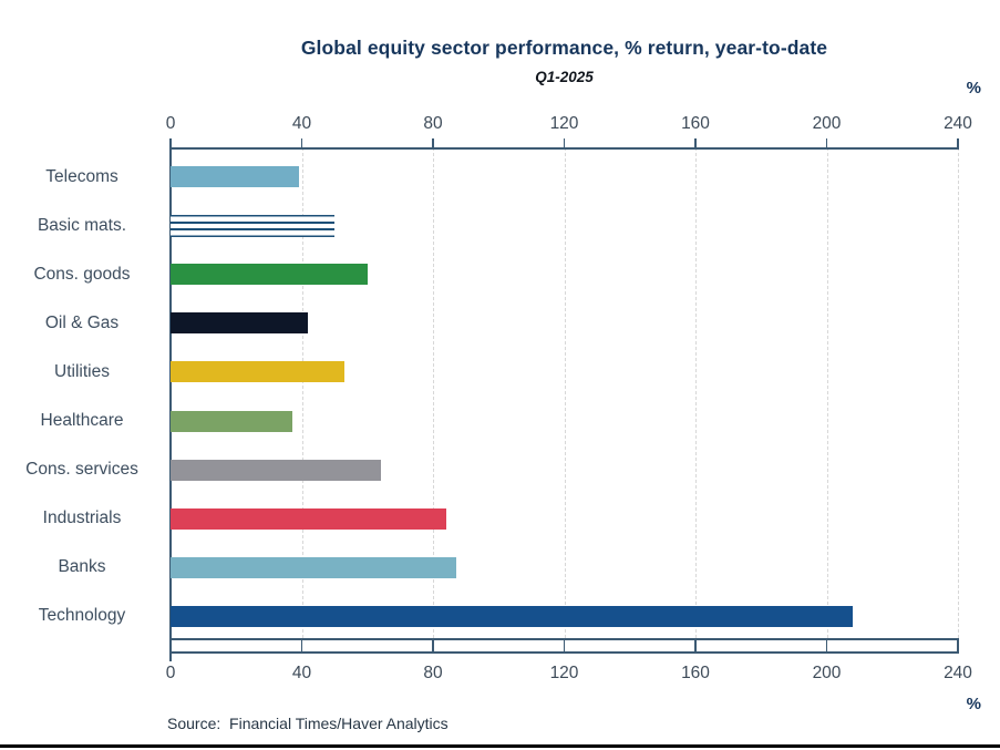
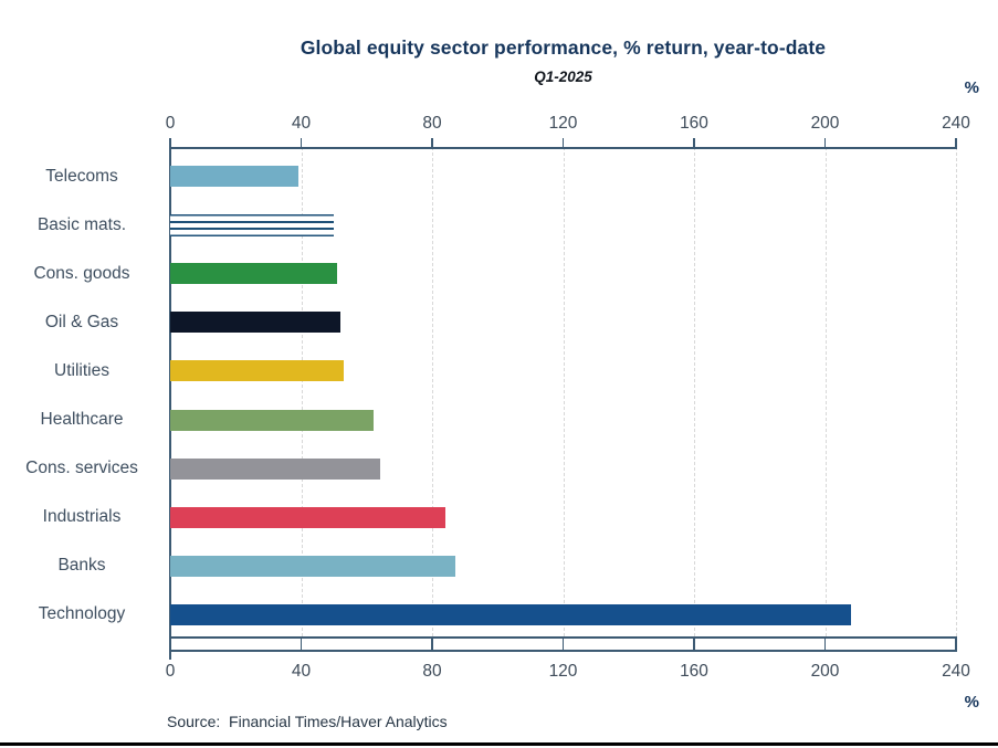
Cons. goods: 60 -> 51
Oil & Gas: 42 -> 52
Healthcare: 37 -> 62
